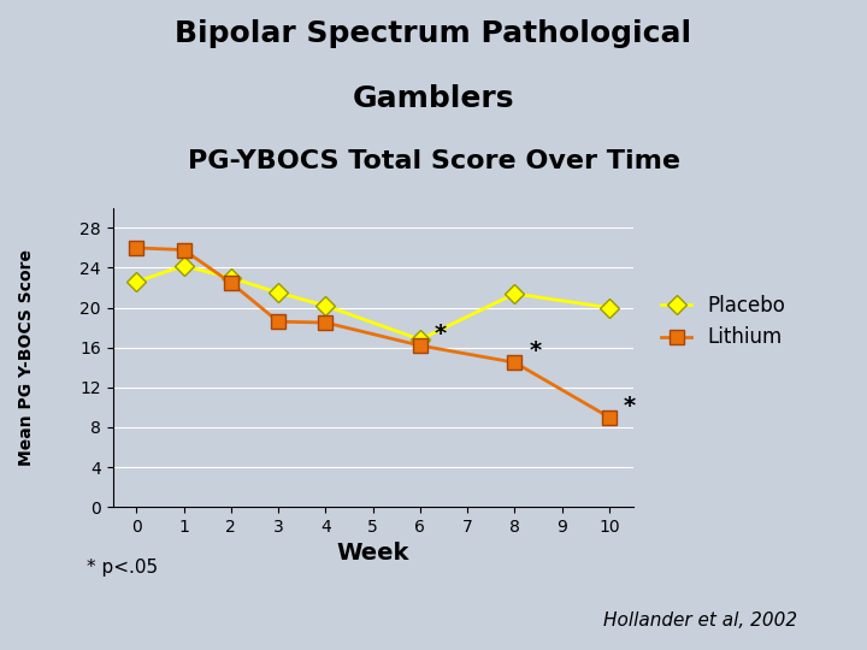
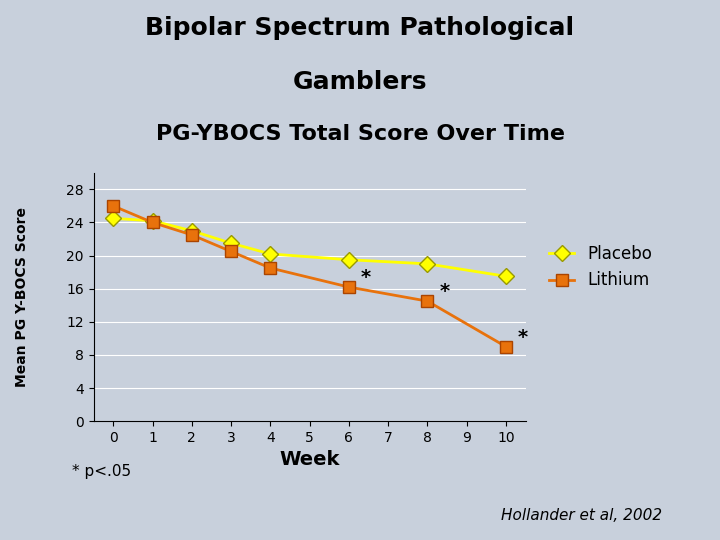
Placebo/0: 22.6 -> 24.5
Lithium/1: 25.8 -> 24.0
Lithium/3: 18.6 -> 20.5
Placebo/6: 16.8 -> 19.5
Placebo/8: 21.4 -> 19.0
Placebo/10: 20.0 -> 17.5
